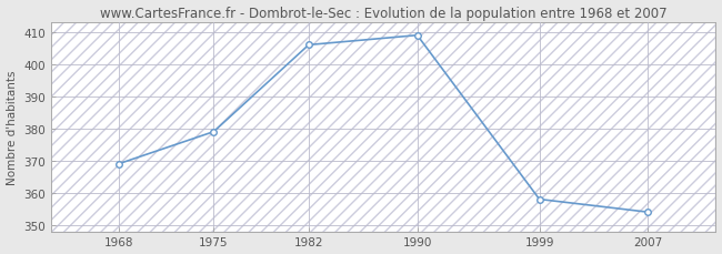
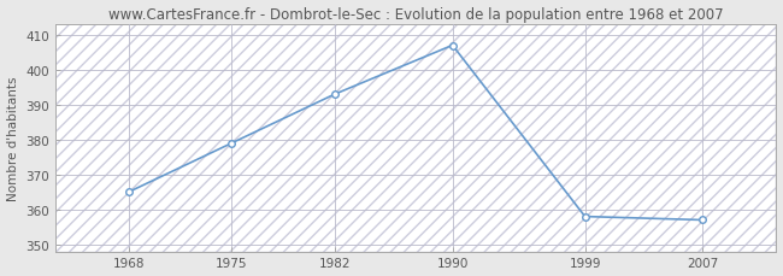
1968: 369 -> 365
1982: 406 -> 393
1990: 409 -> 407
2007: 354 -> 357
